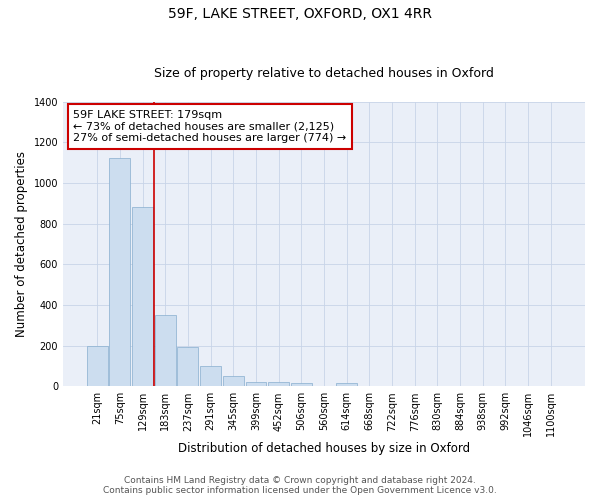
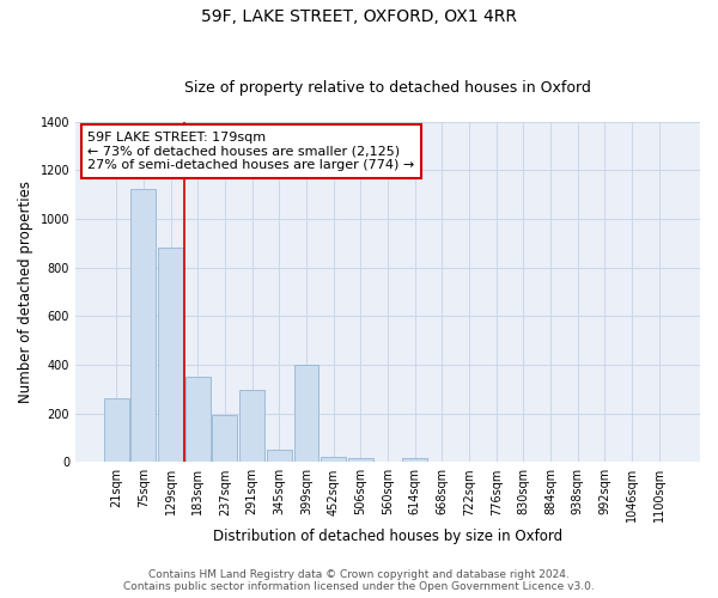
21sqm: 196 -> 260
291sqm: 100 -> 295
399sqm: 22 -> 400
